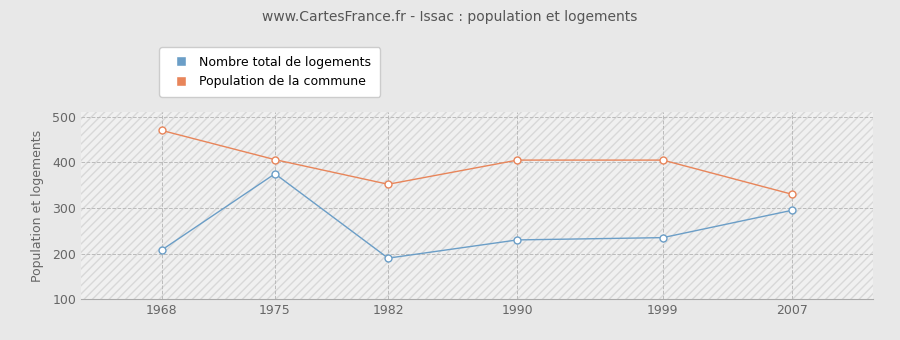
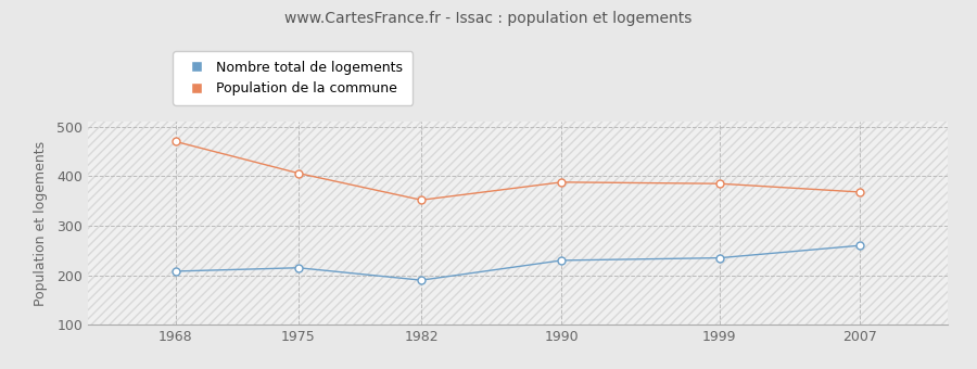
Nombre total de logements/1975: 375 -> 215
Population de la commune/1990: 405 -> 388
Population de la commune/1999: 405 -> 385
Nombre total de logements/2007: 295 -> 260
Population de la commune/2007: 330 -> 368
